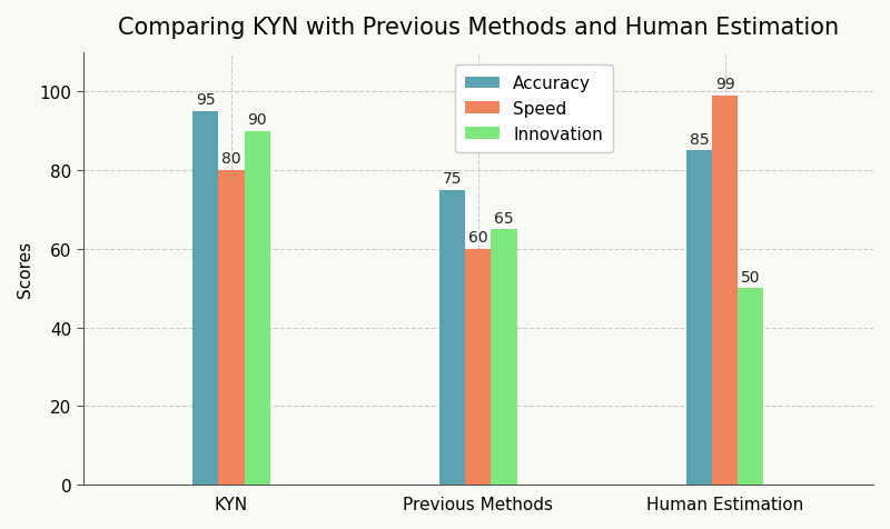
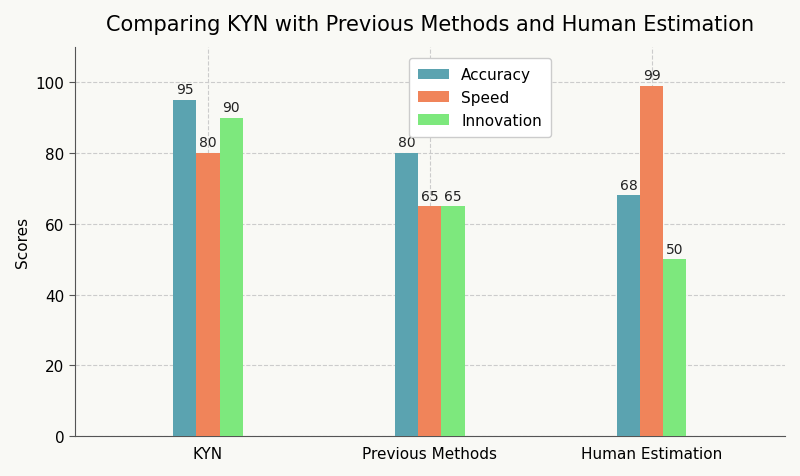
Accuracy/Previous Methods: 75 -> 80
Speed/Previous Methods: 60 -> 65
Accuracy/Human Estimation: 85 -> 68
